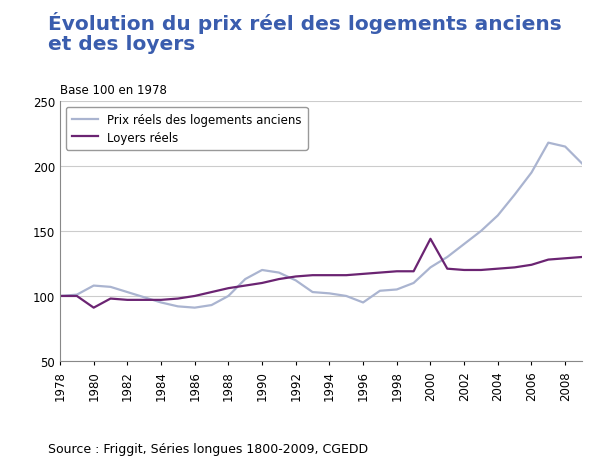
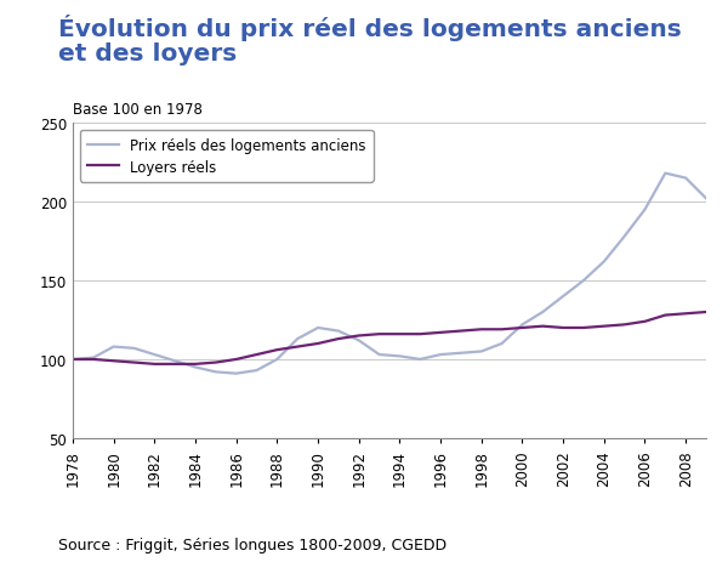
Loyers réels/1980: 91 -> 99
Prix réels des logements anciens/1996: 95 -> 103
Loyers réels/2000: 144 -> 120
